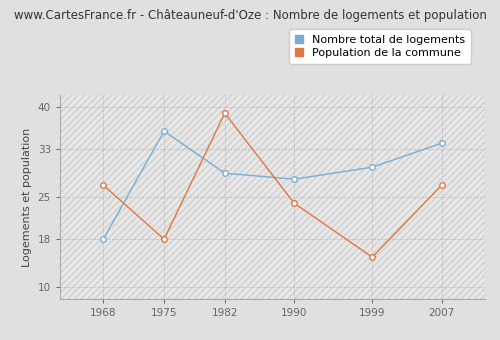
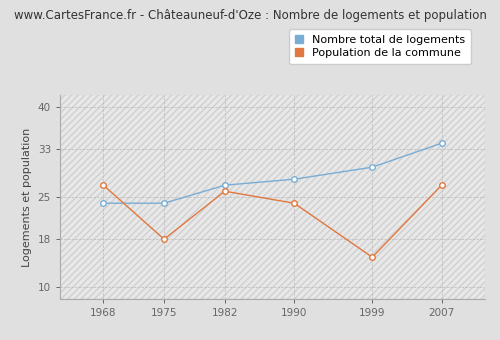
Nombre total de logements/1968: 18 -> 24
Nombre total de logements/1975: 36 -> 24
Nombre total de logements/1982: 29 -> 27
Population de la commune/1982: 39 -> 26
